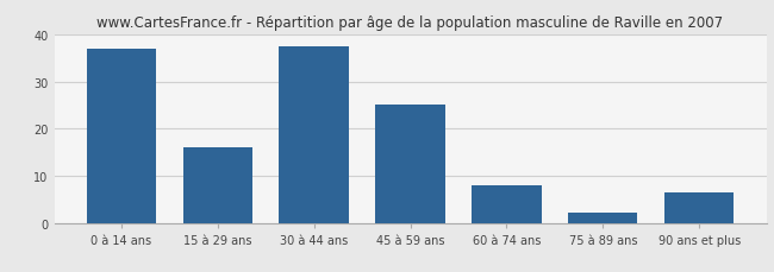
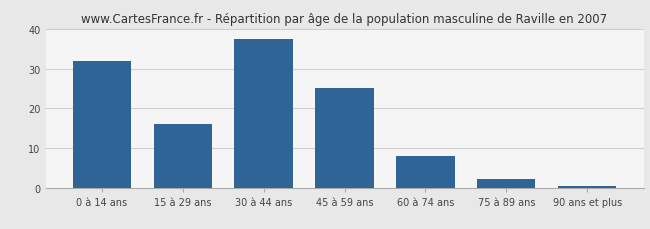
0 à 14 ans: 37.0 -> 32.0
90 ans et plus: 6.5 -> 0.3
